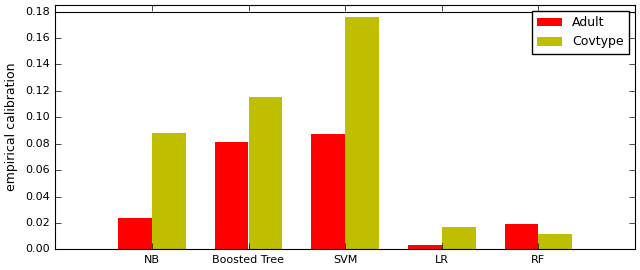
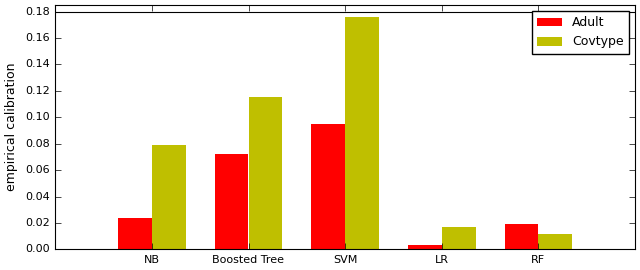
Covtype/NB: 0.088 -> 0.079
Adult/Boosted Tree: 0.081 -> 0.072
Adult/SVM: 0.087 -> 0.095
